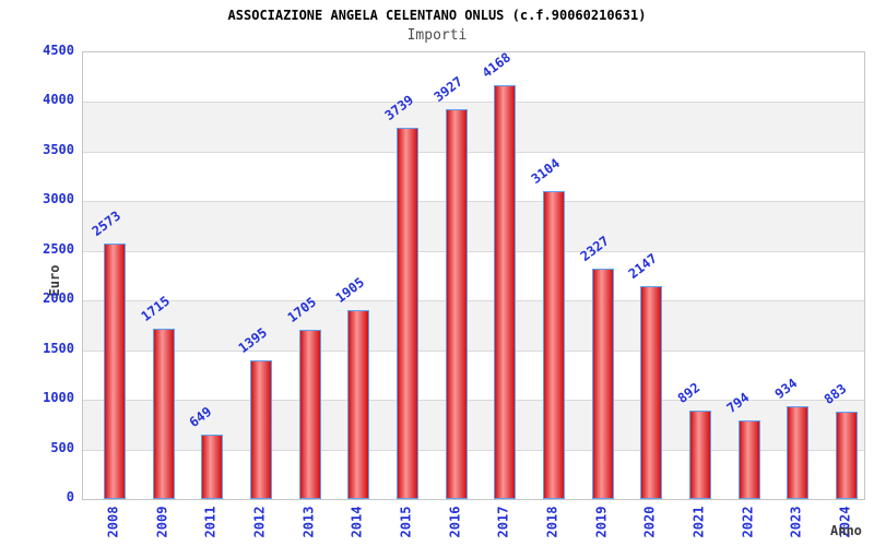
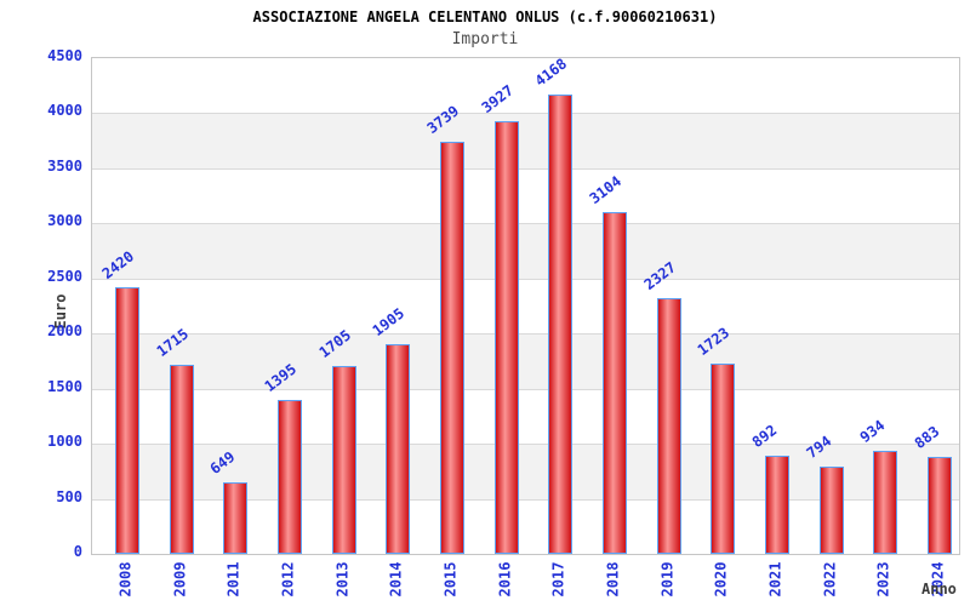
2008: 2573 -> 2420
2020: 2147 -> 1723
